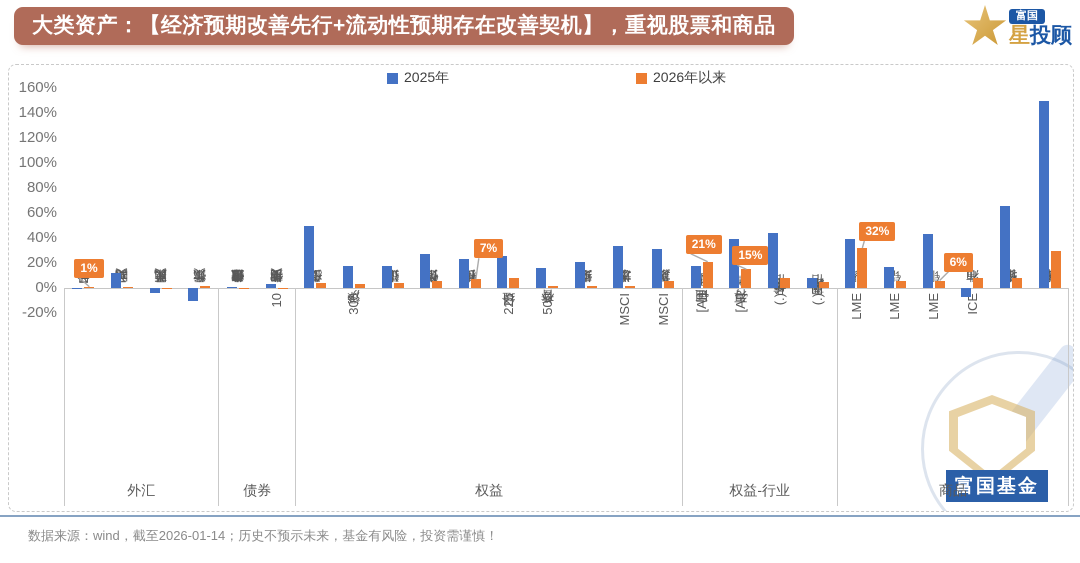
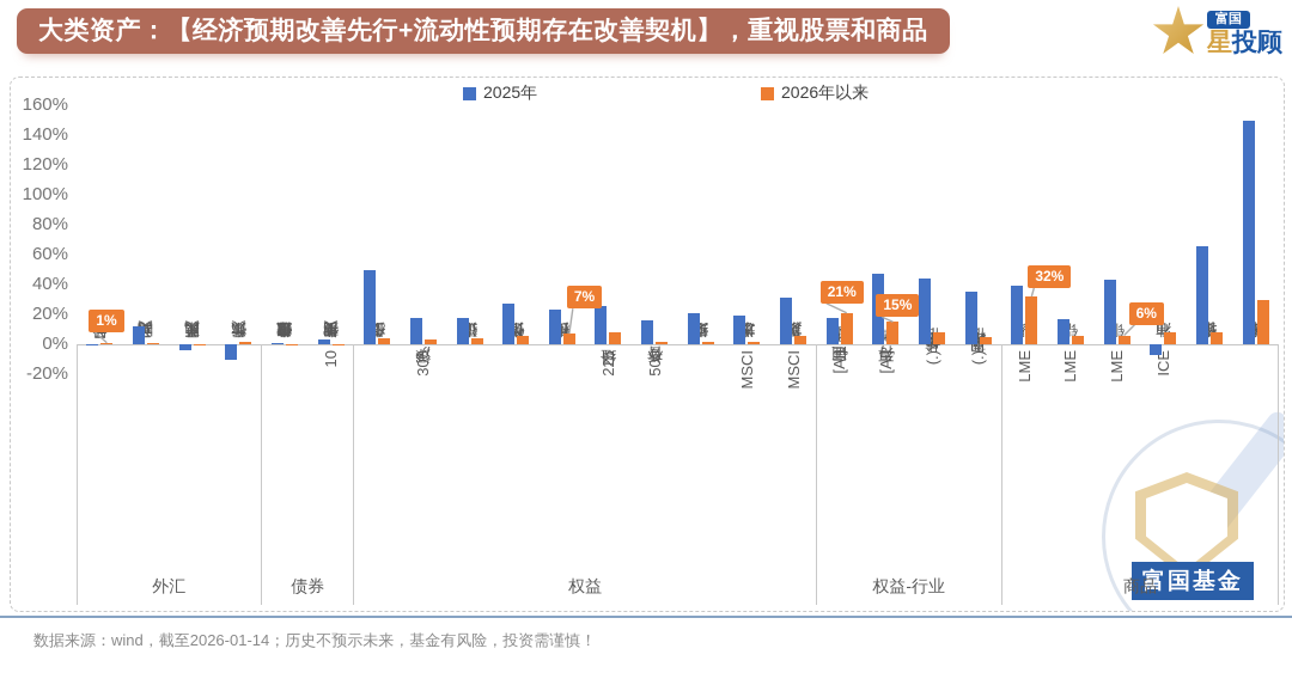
2025年/MSCI发达市场: 34% -> 19%
2025年/万得[AI算力]: 39% -> 47%
2025年/周期(风格.中信): 8% -> 35%
